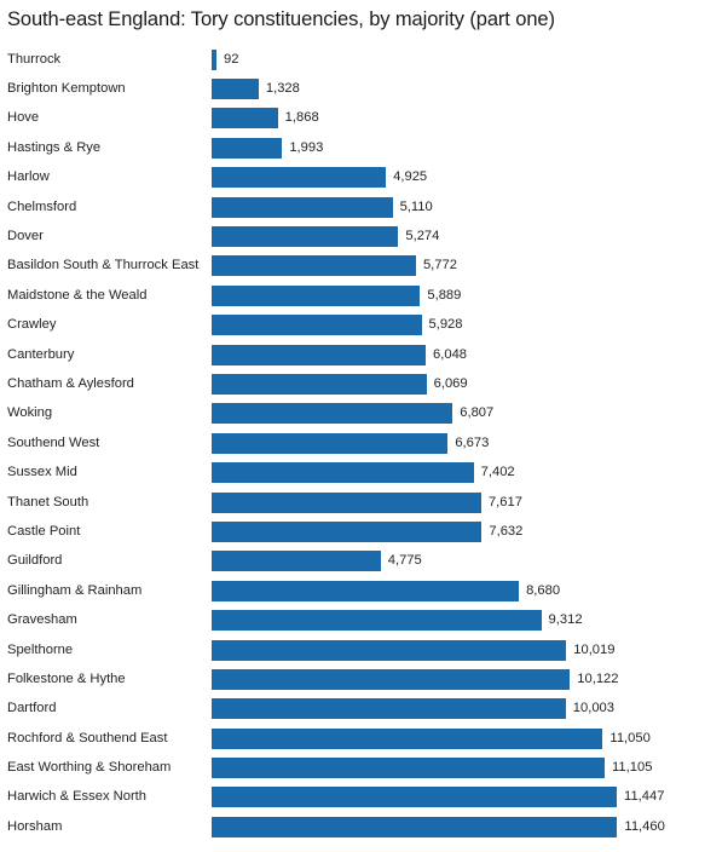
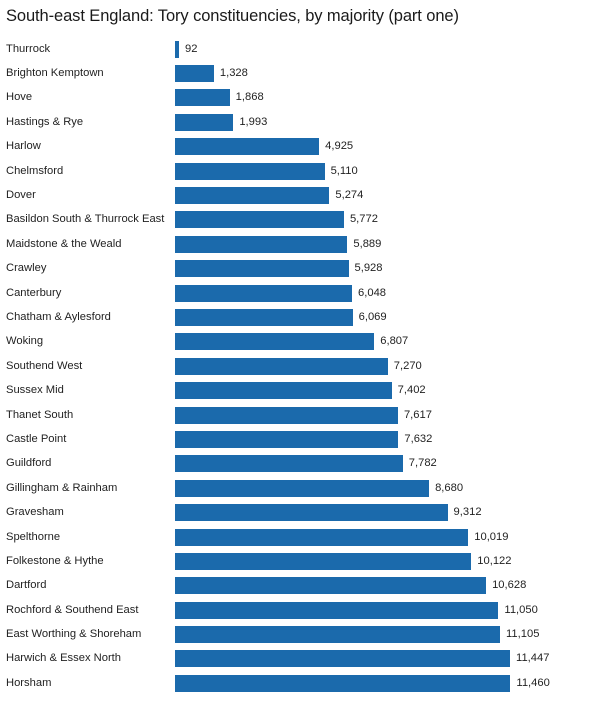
Southend West: 6,673 -> 7,270
Guildford: 4,775 -> 7,782
Dartford: 10,003 -> 10,628
